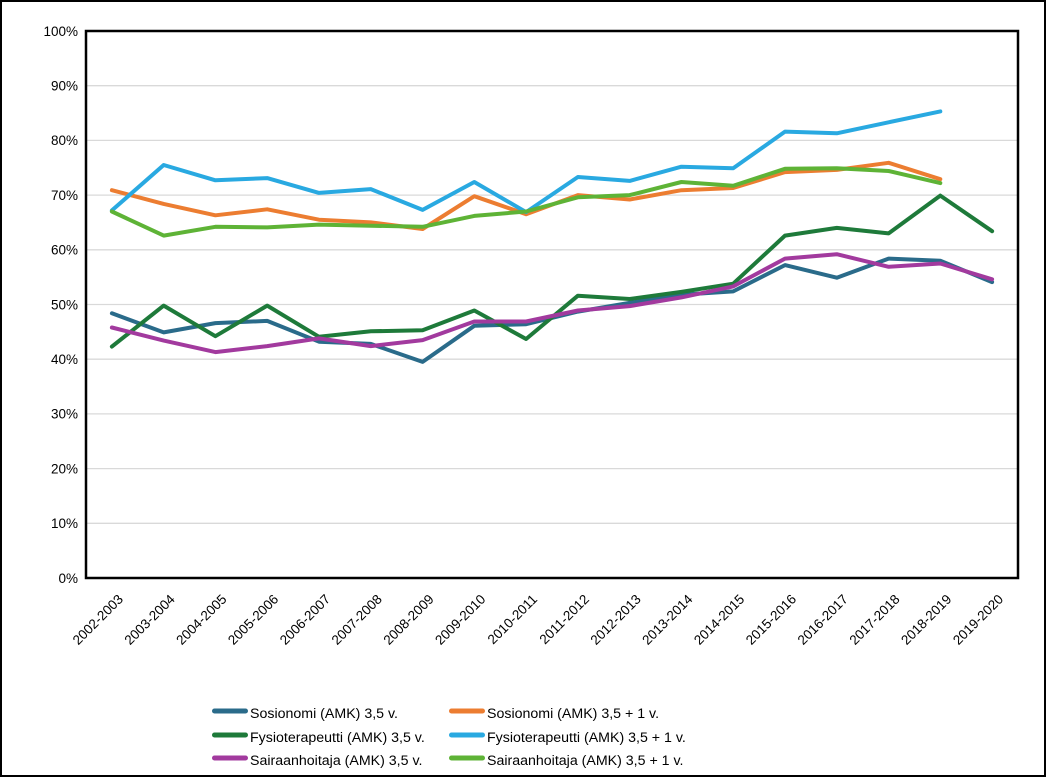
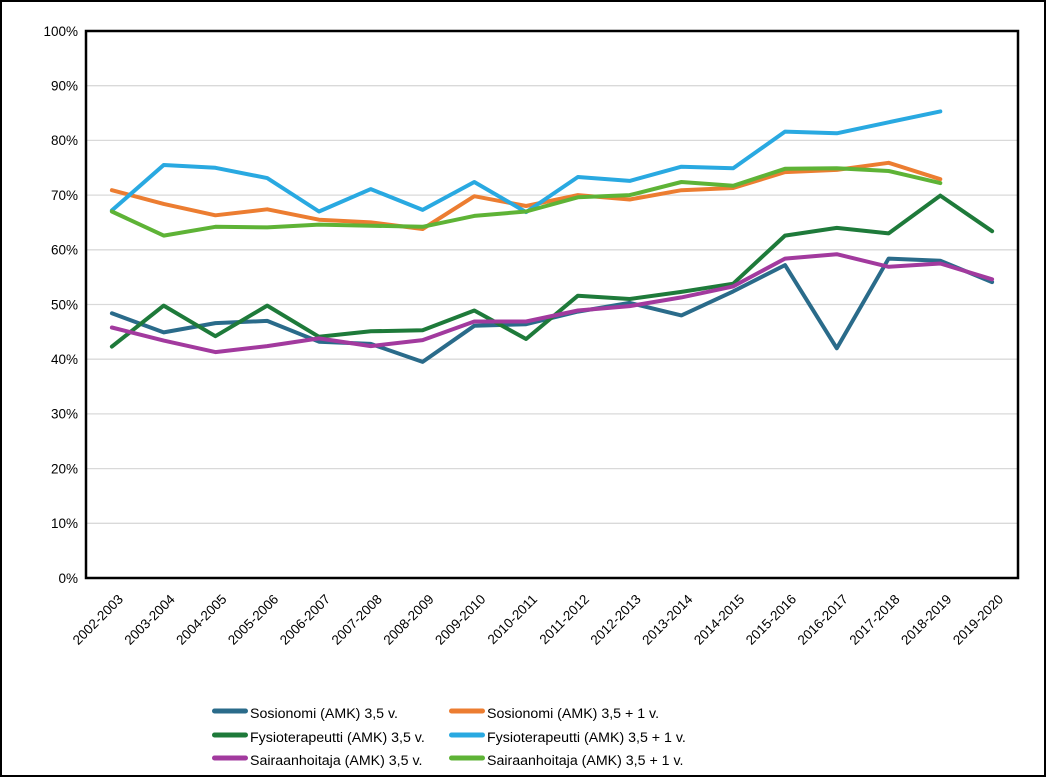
Fysioterapeutti (AMK) 3,5 + 1 v./2004-2005: 73% -> 75%
Fysioterapeutti (AMK) 3,5 + 1 v./2006-2007: 70% -> 67%
Sosionomi (AMK) 3,5 + 1 v./2010-2011: 66% -> 68%
Sosionomi (AMK) 3,5 v./2013-2014: 52% -> 48%
Sosionomi (AMK) 3,5 v./2016-2017: 55% -> 42%
